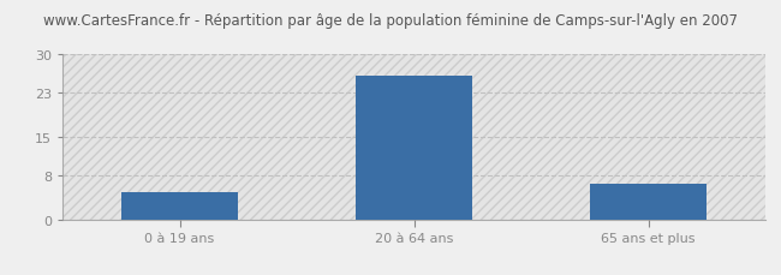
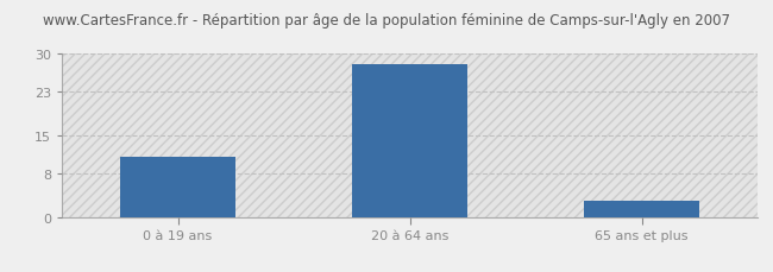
0 à 19 ans: 5.0 -> 11.0
20 à 64 ans: 26.0 -> 28.0
65 ans et plus: 6.5 -> 3.0
